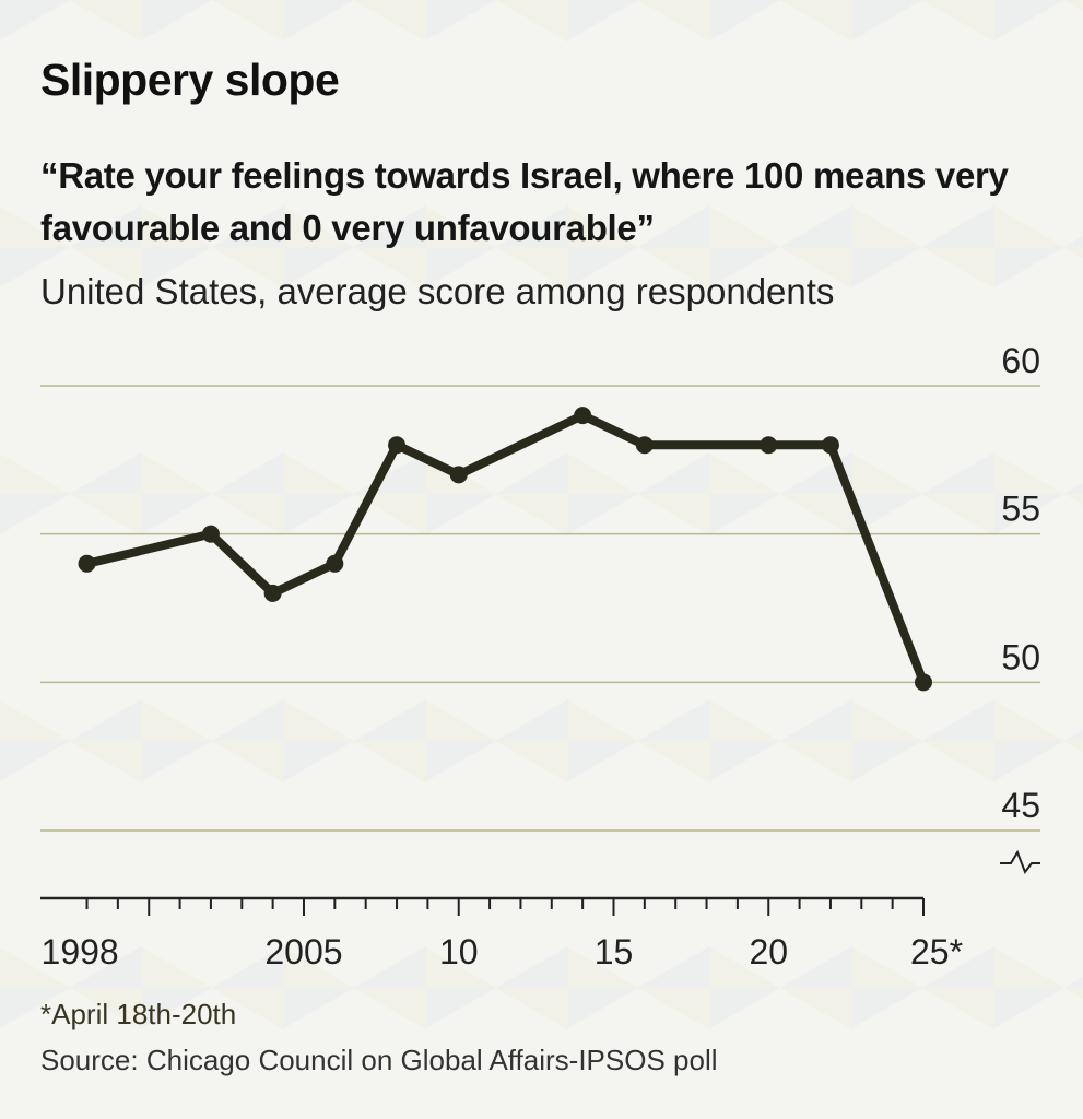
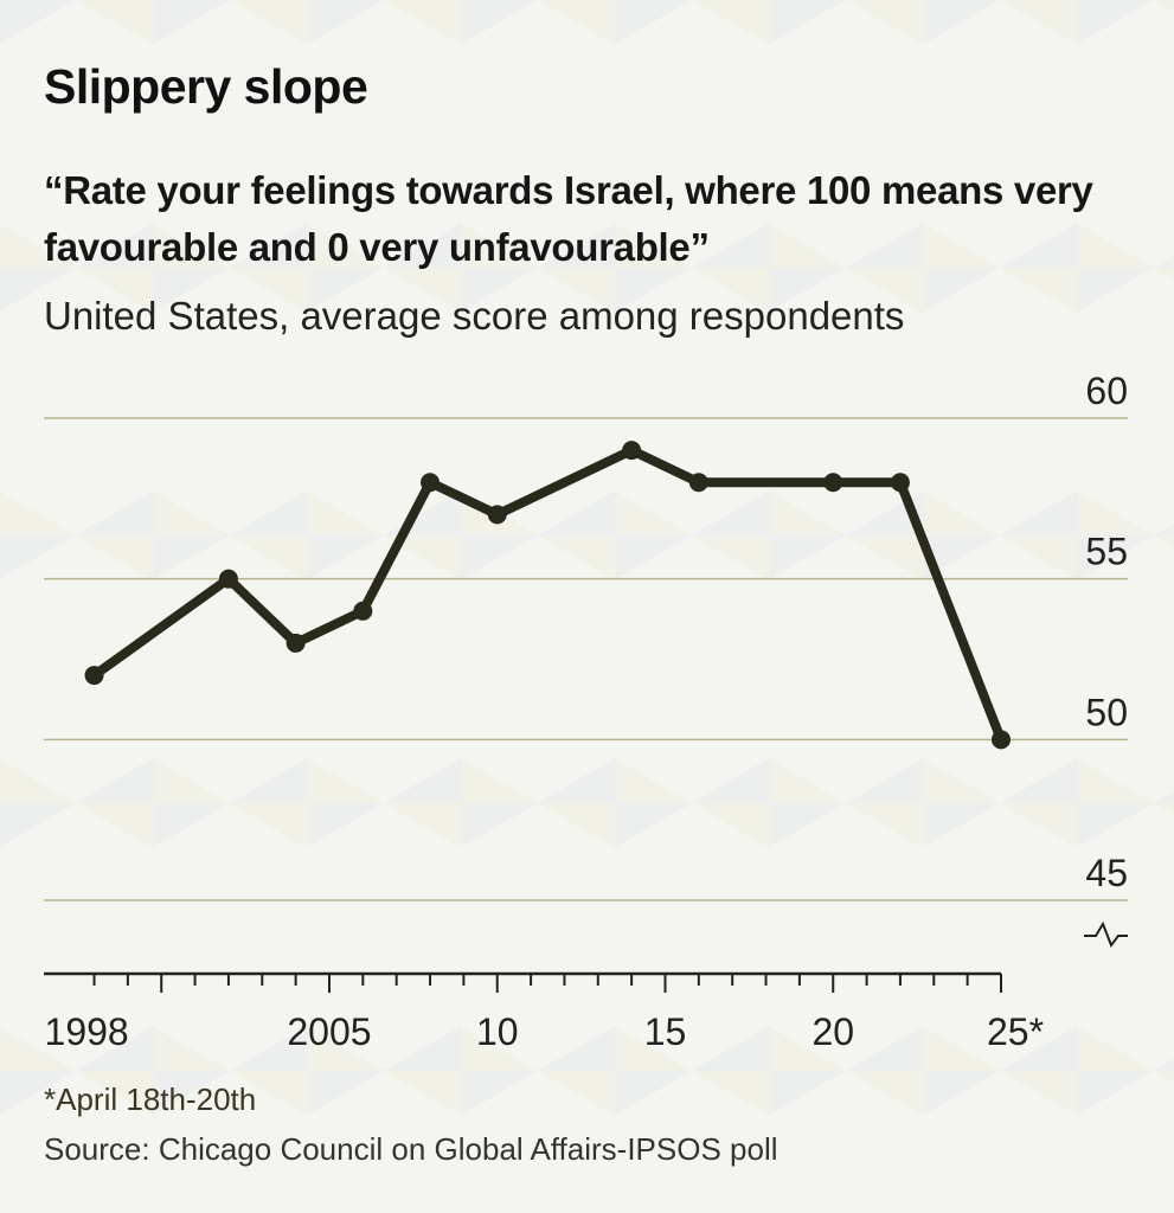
1998: 54 -> 52
